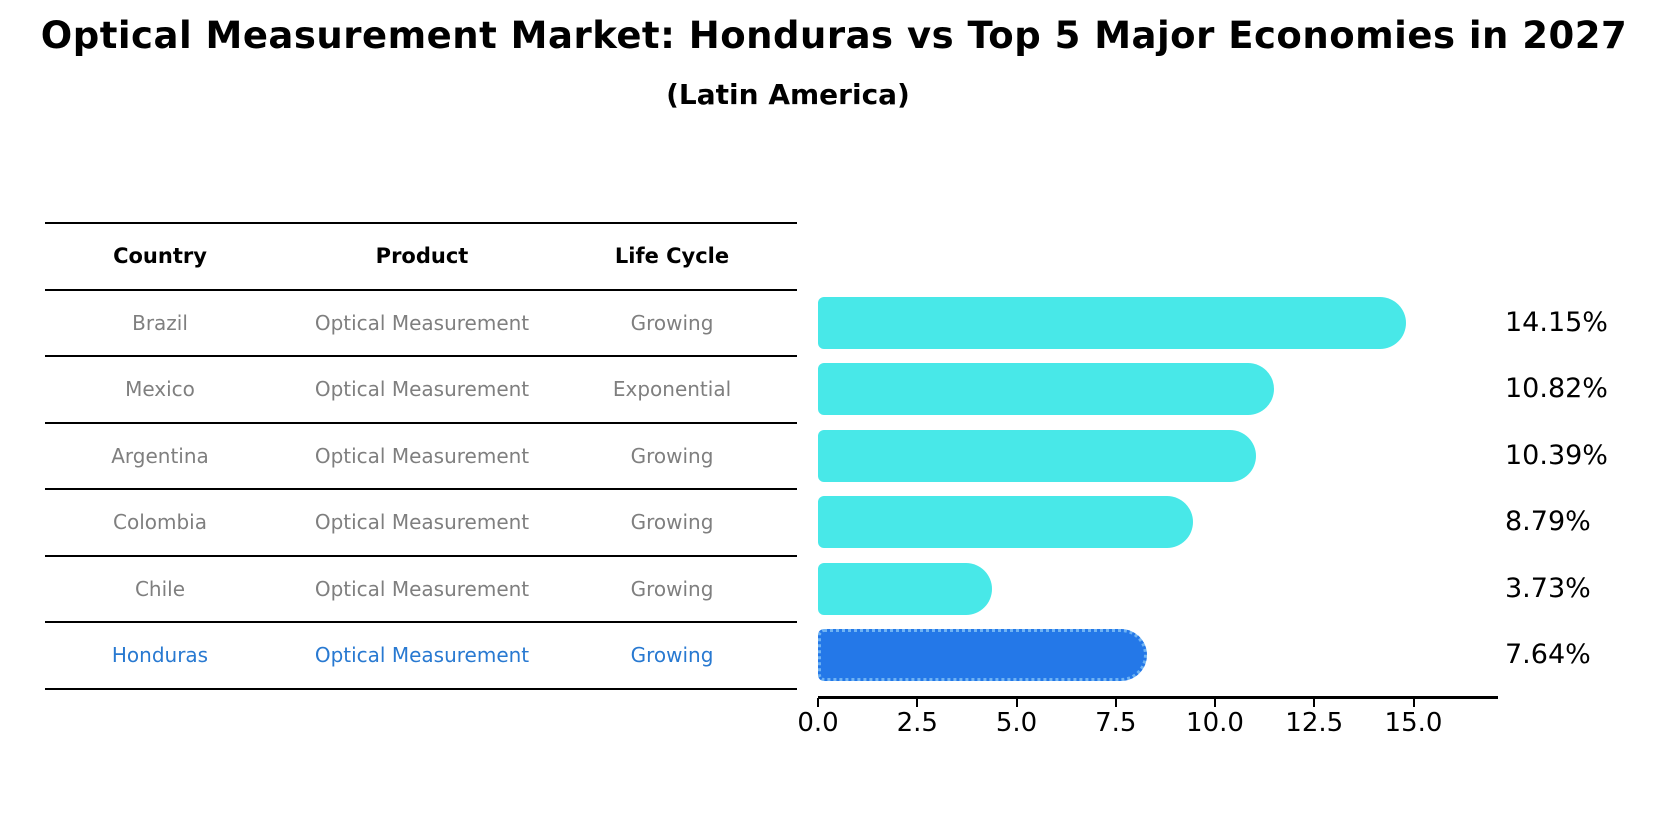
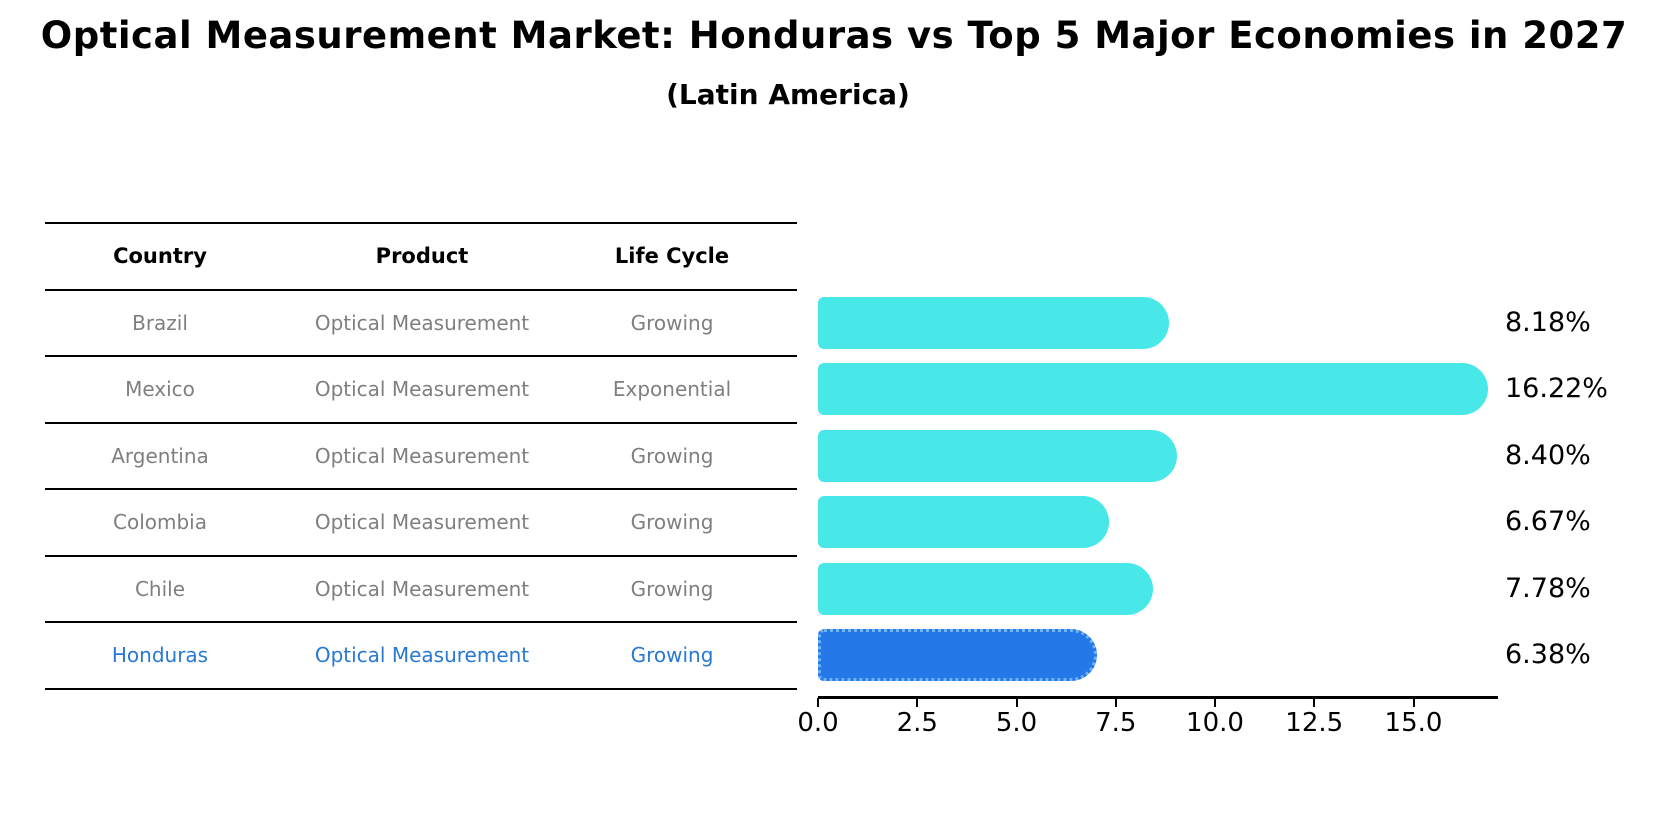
Brazil: 14.15% -> 8.18%
Mexico: 10.82% -> 16.22%
Argentina: 10.39% -> 8.40%
Colombia: 8.79% -> 6.67%
Chile: 3.73% -> 7.78%
Honduras: 7.64% -> 6.38%
